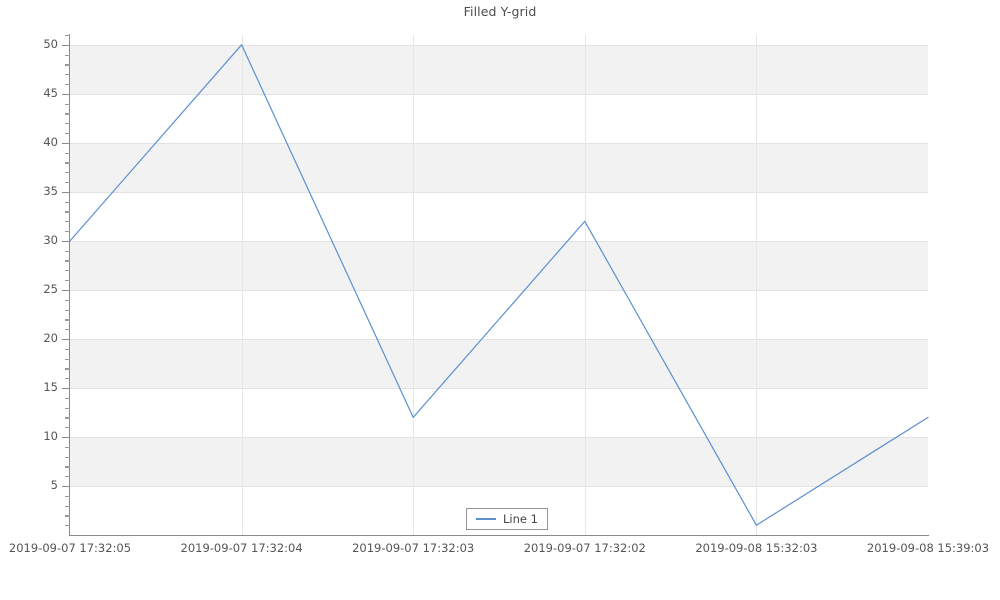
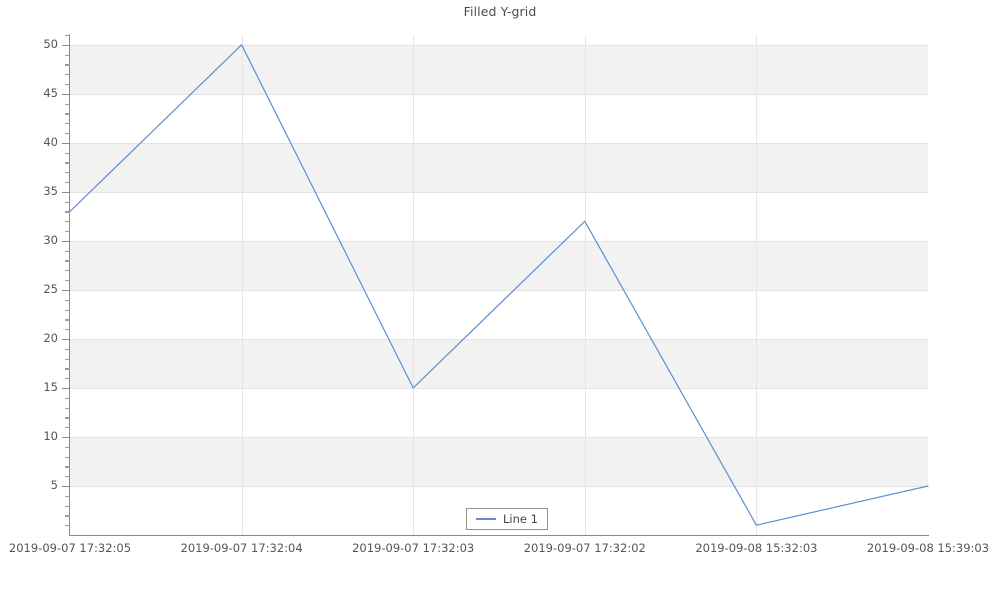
2019-09-07 17:32:05: 30 -> 33
2019-09-07 17:32:03: 12 -> 15
2019-09-08 15:39:03: 12 -> 5
